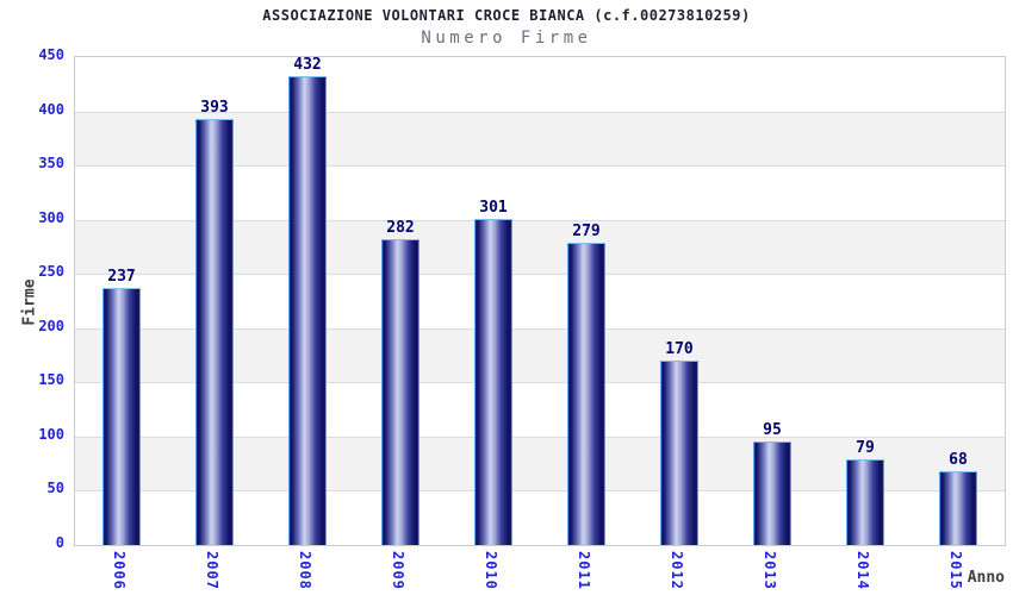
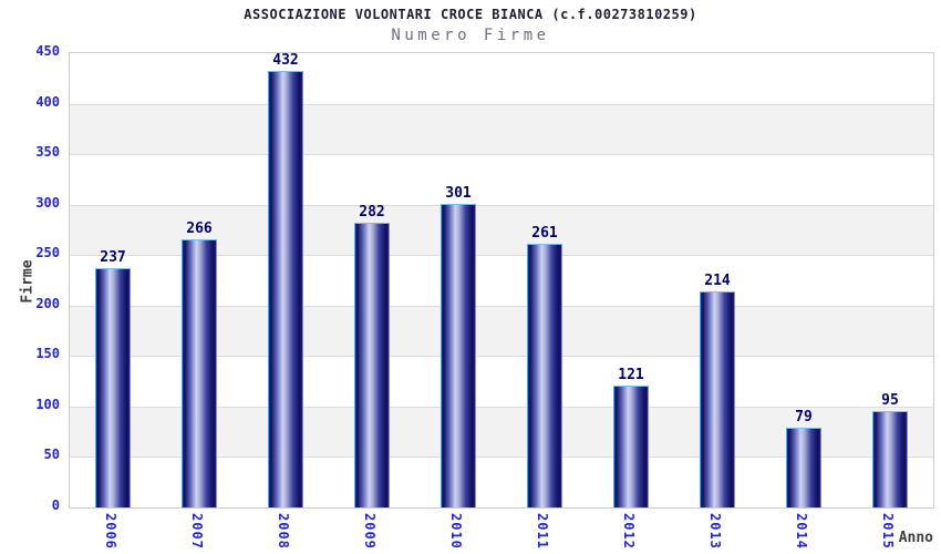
2007: 393 -> 266
2011: 279 -> 261
2012: 170 -> 121
2013: 95 -> 214
2015: 68 -> 95
